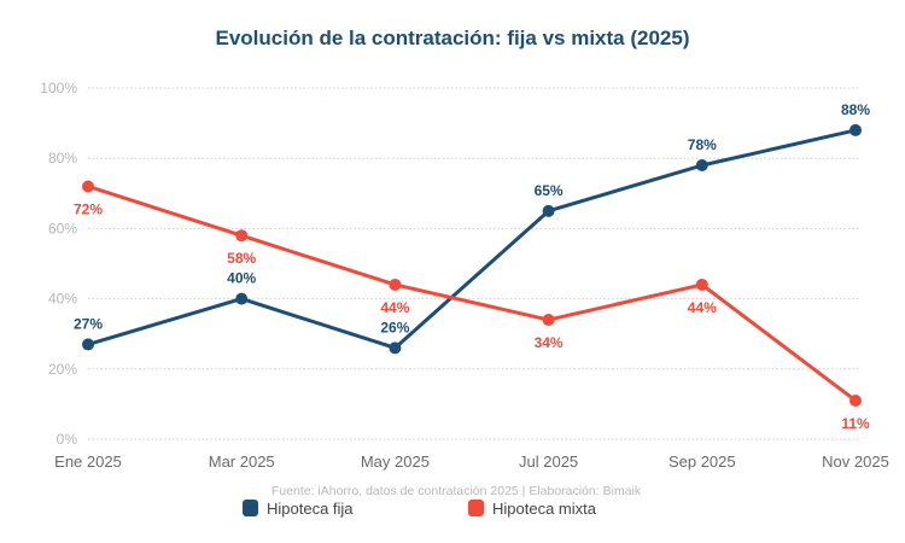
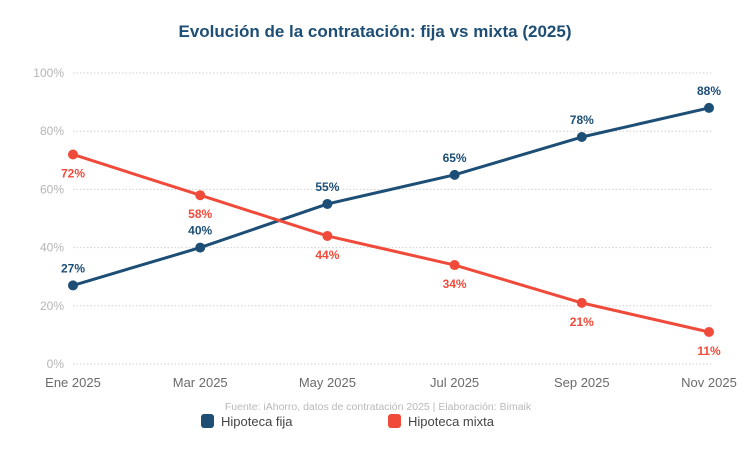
Hipoteca fija/May 2025: 26% -> 55%
Hipoteca mixta/Sep 2025: 44% -> 21%
